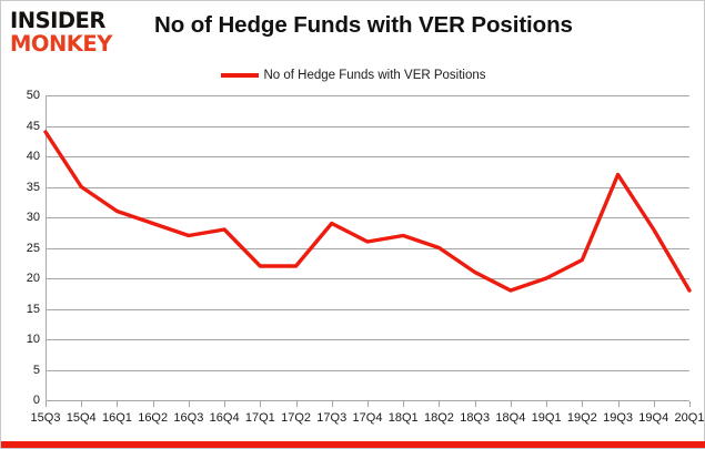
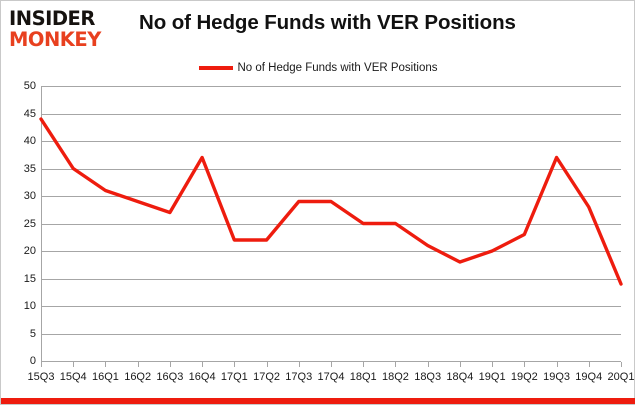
16Q4: 28 -> 37
17Q4: 26 -> 29
18Q1: 27 -> 25
20Q1: 18 -> 14
